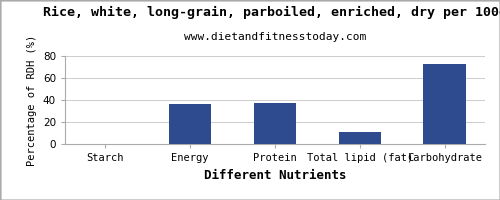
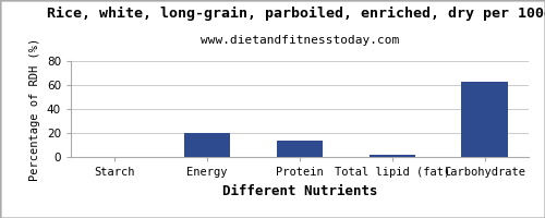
Energy: 36 -> 20
Protein: 37 -> 14
Total lipid (fat): 11 -> 2
Carbohydrate: 73 -> 63
